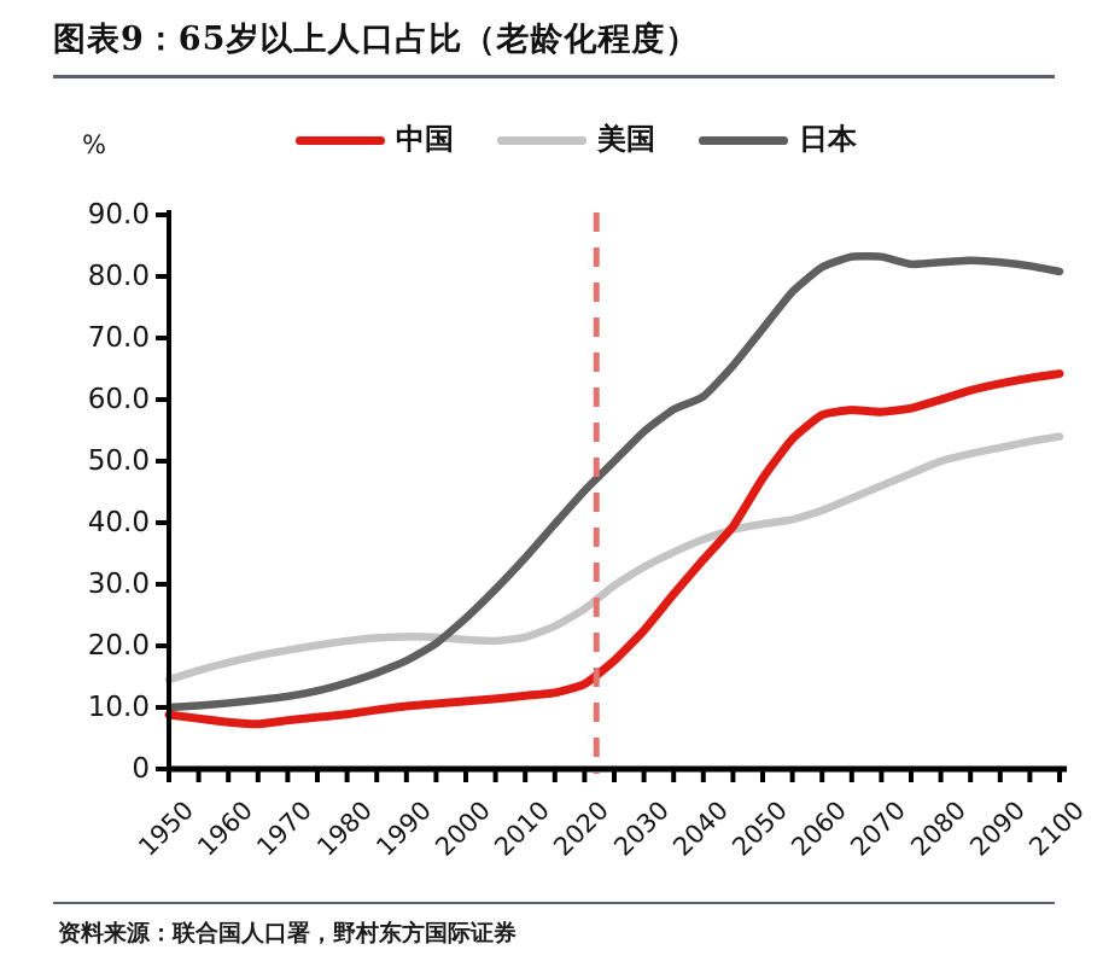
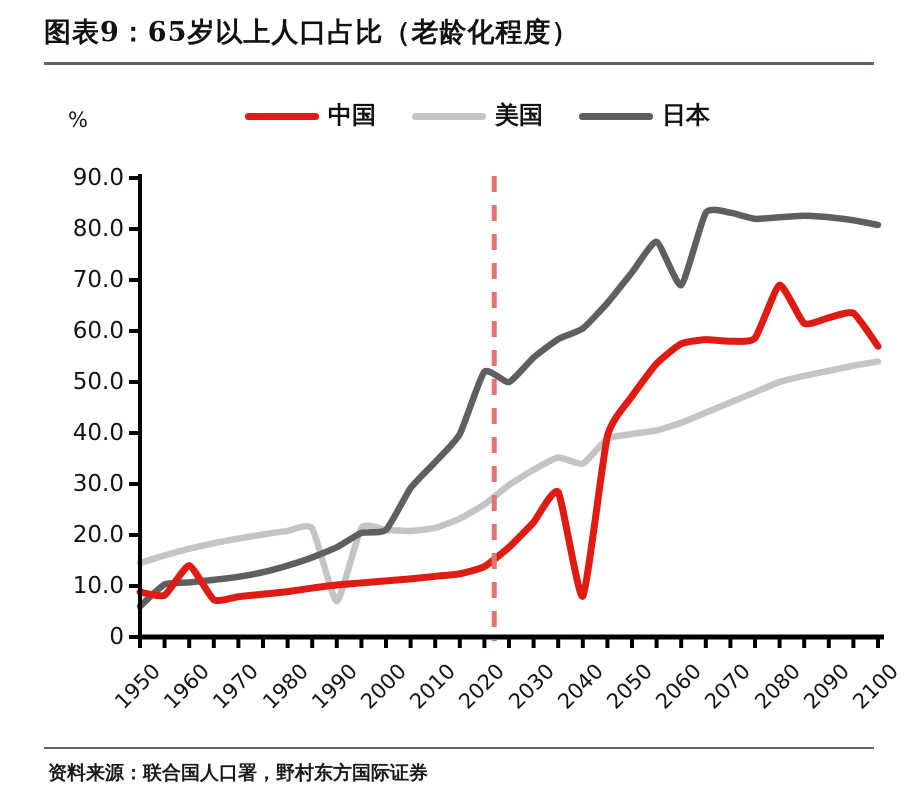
日本/1950: 10 -> 6
中国/1960: 8 -> 14
美国/1990: 22 -> 7
日本/2000: 24 -> 21
日本/2020: 45 -> 52
中国/2040: 34 -> 8
美国/2040: 37 -> 34
日本/2060: 82 -> 69
中国/2080: 60 -> 69
中国/2100: 64 -> 57
